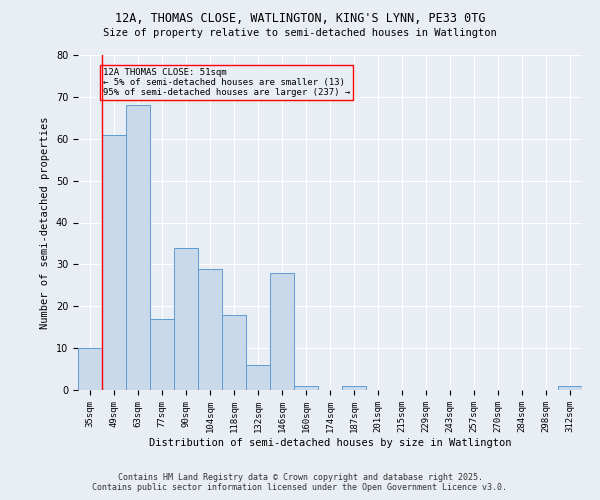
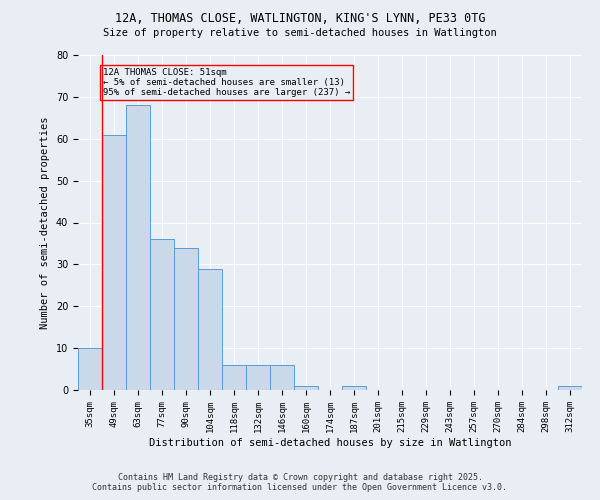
77sqm: 17 -> 36
118sqm: 18 -> 6
146sqm: 28 -> 6
